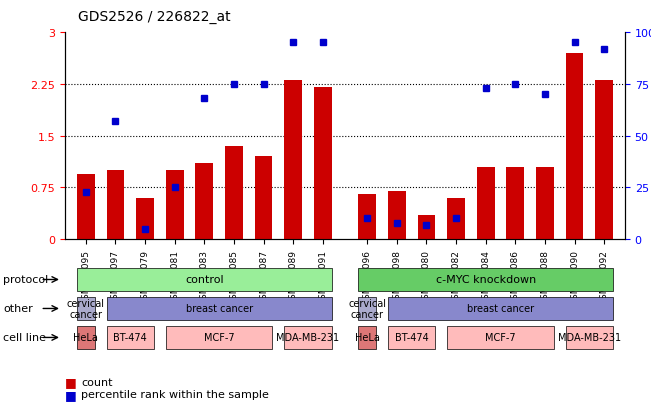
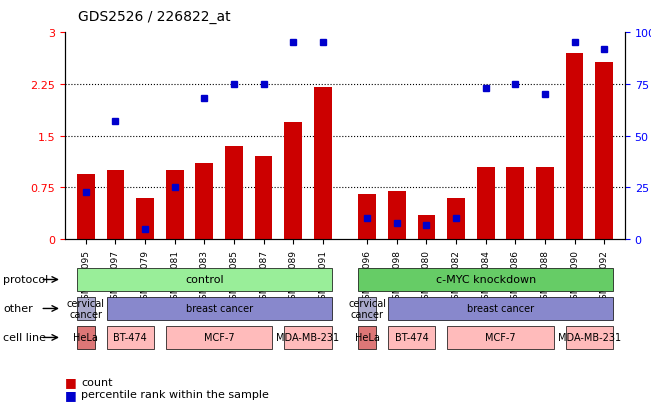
GSM136089: 2.30 -> 1.70
GSM136092: 2.30 -> 2.56
